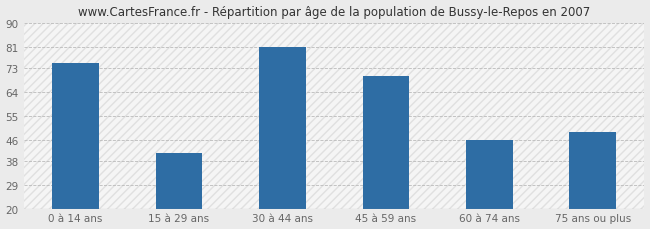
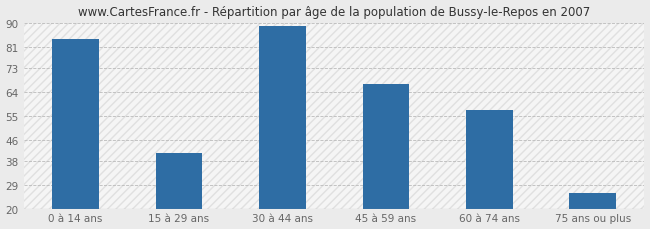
0 à 14 ans: 75 -> 84
30 à 44 ans: 81 -> 89
45 à 59 ans: 70 -> 67
60 à 74 ans: 46 -> 57
75 ans ou plus: 49 -> 26
